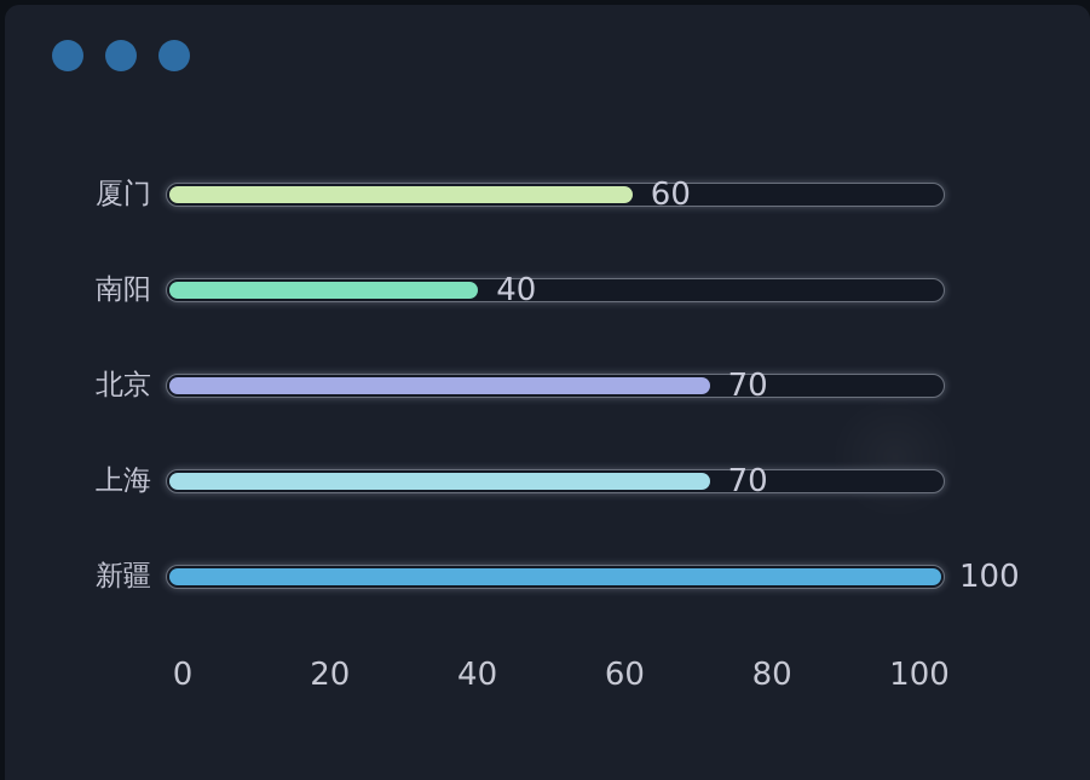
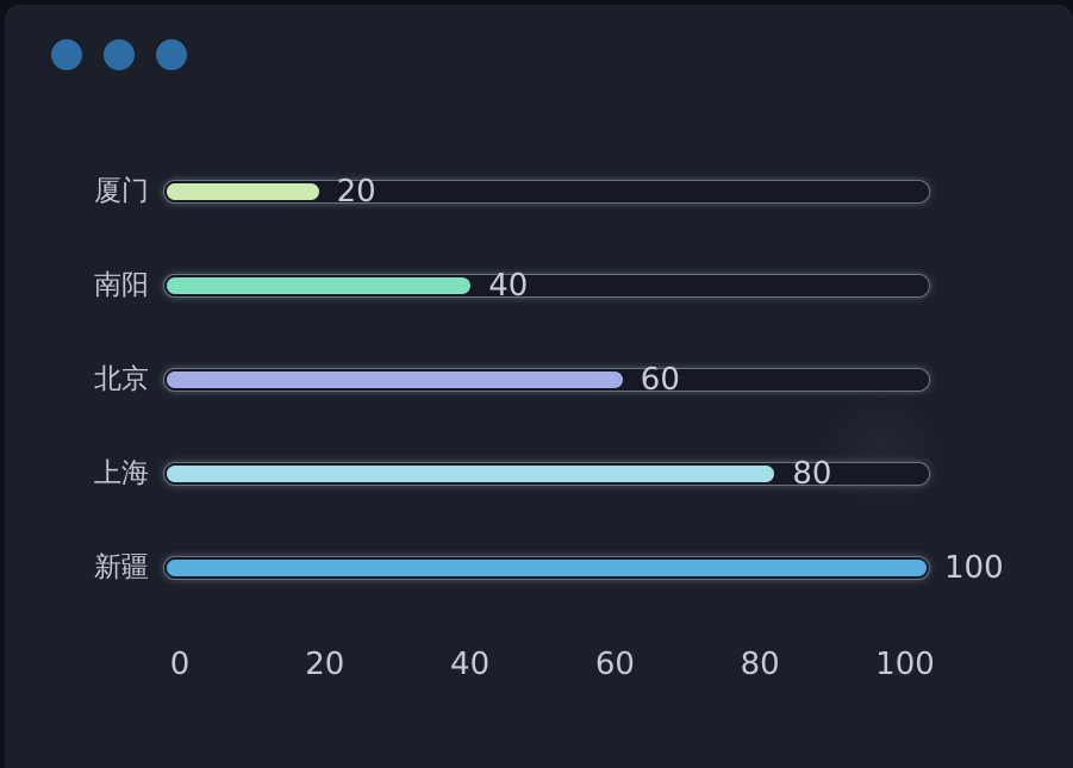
厦门: 60 -> 20
北京: 70 -> 60
上海: 70 -> 80
